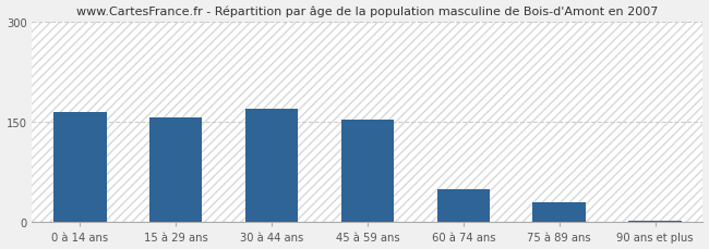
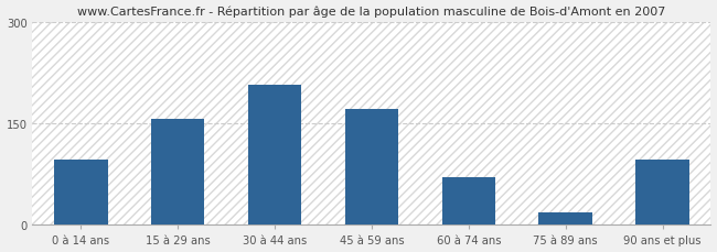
0 à 14 ans: 165 -> 96
30 à 44 ans: 170 -> 208
45 à 59 ans: 153 -> 172
60 à 74 ans: 50 -> 70
75 à 89 ans: 30 -> 18
90 ans et plus: 2 -> 96
